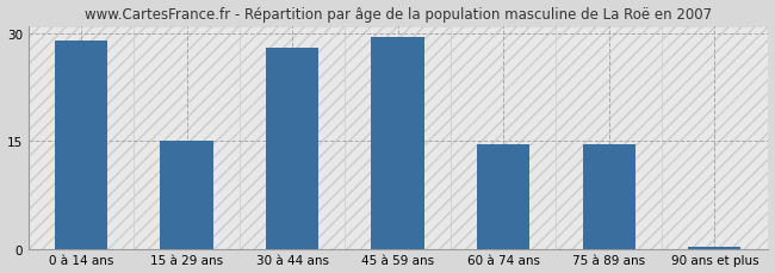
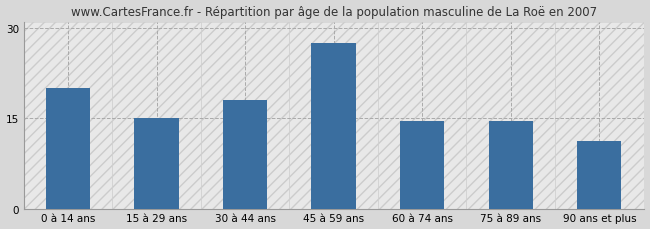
0 à 14 ans: 29.0 -> 20.0
30 à 44 ans: 28.0 -> 18.0
45 à 59 ans: 29.5 -> 27.4
90 ans et plus: 0.3 -> 11.2
